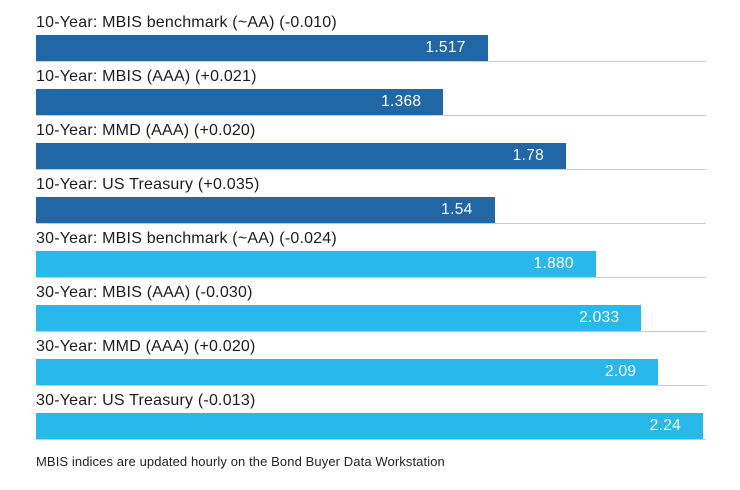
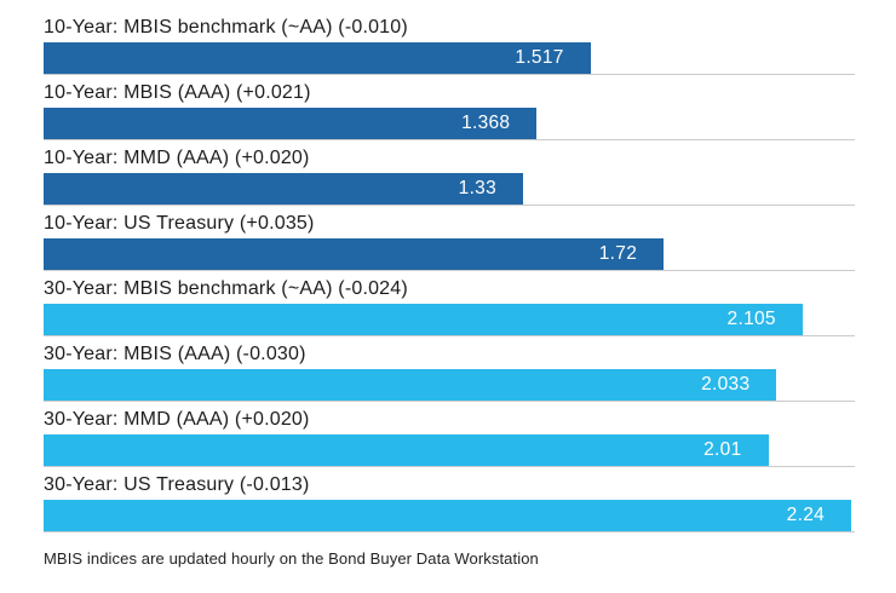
10-Year: MMD (AAA) (+0.020): 1.78 -> 1.33
10-Year: US Treasury (+0.035): 1.54 -> 1.72
30-Year: MBIS benchmark (~AA) (-0.024): 1.880 -> 2.105
30-Year: MMD (AAA) (+0.020): 2.09 -> 2.01
